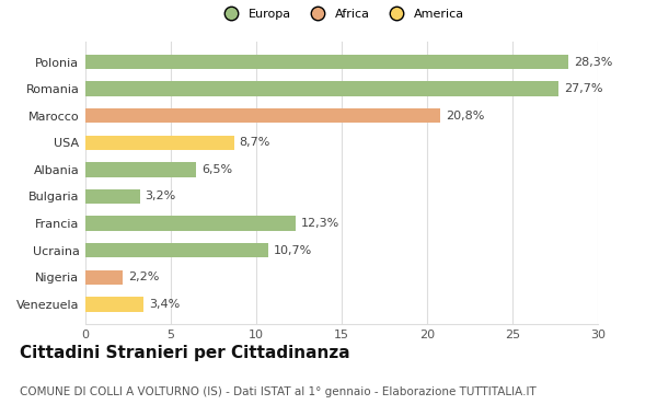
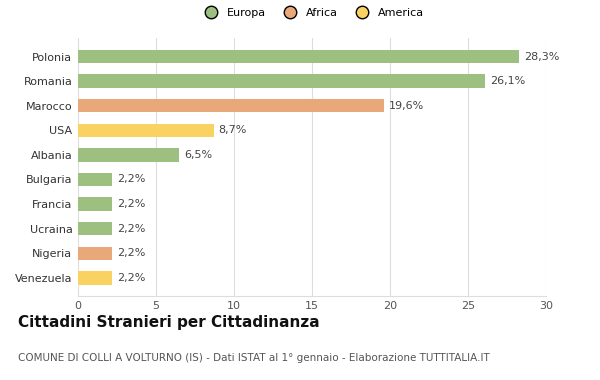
Romania: 27,7% -> 26,1%
Marocco: 20,8% -> 19,6%
Bulgaria: 3,2% -> 2,2%
Francia: 12,3% -> 2,2%
Ucraina: 10,7% -> 2,2%
Venezuela: 3,4% -> 2,2%
